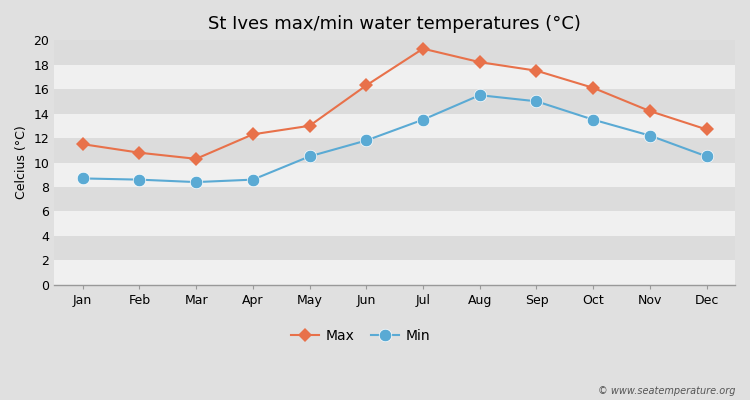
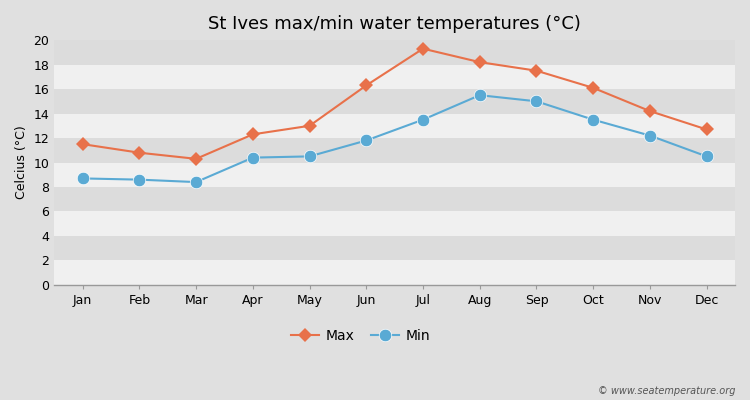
Min/Apr: 8.6 -> 10.4
